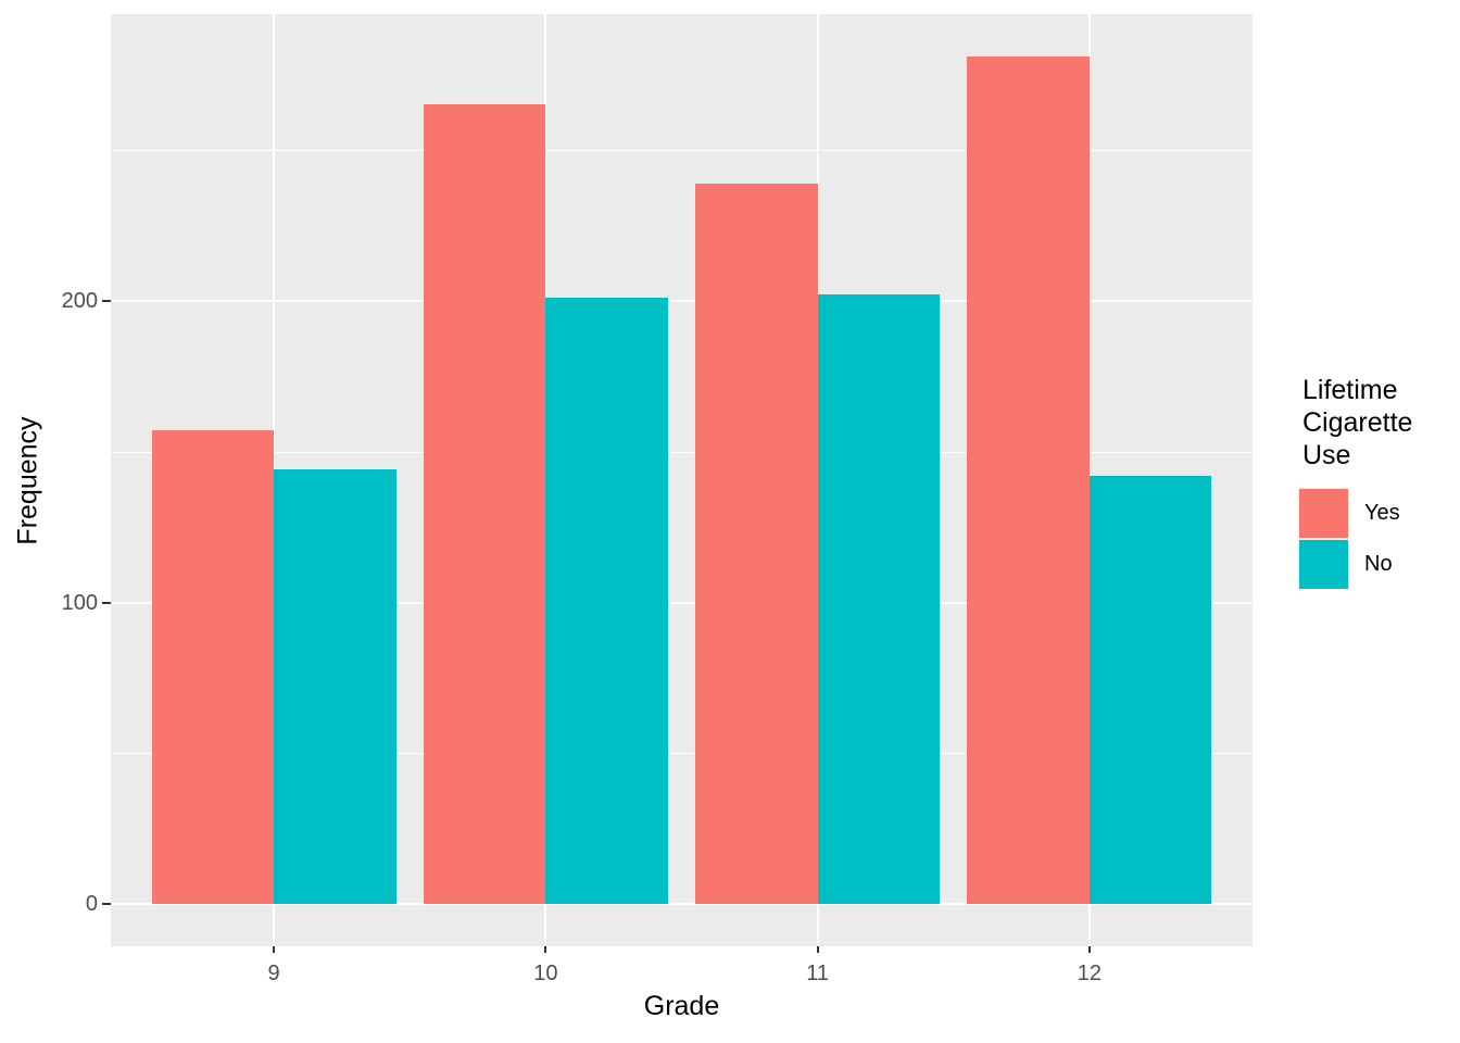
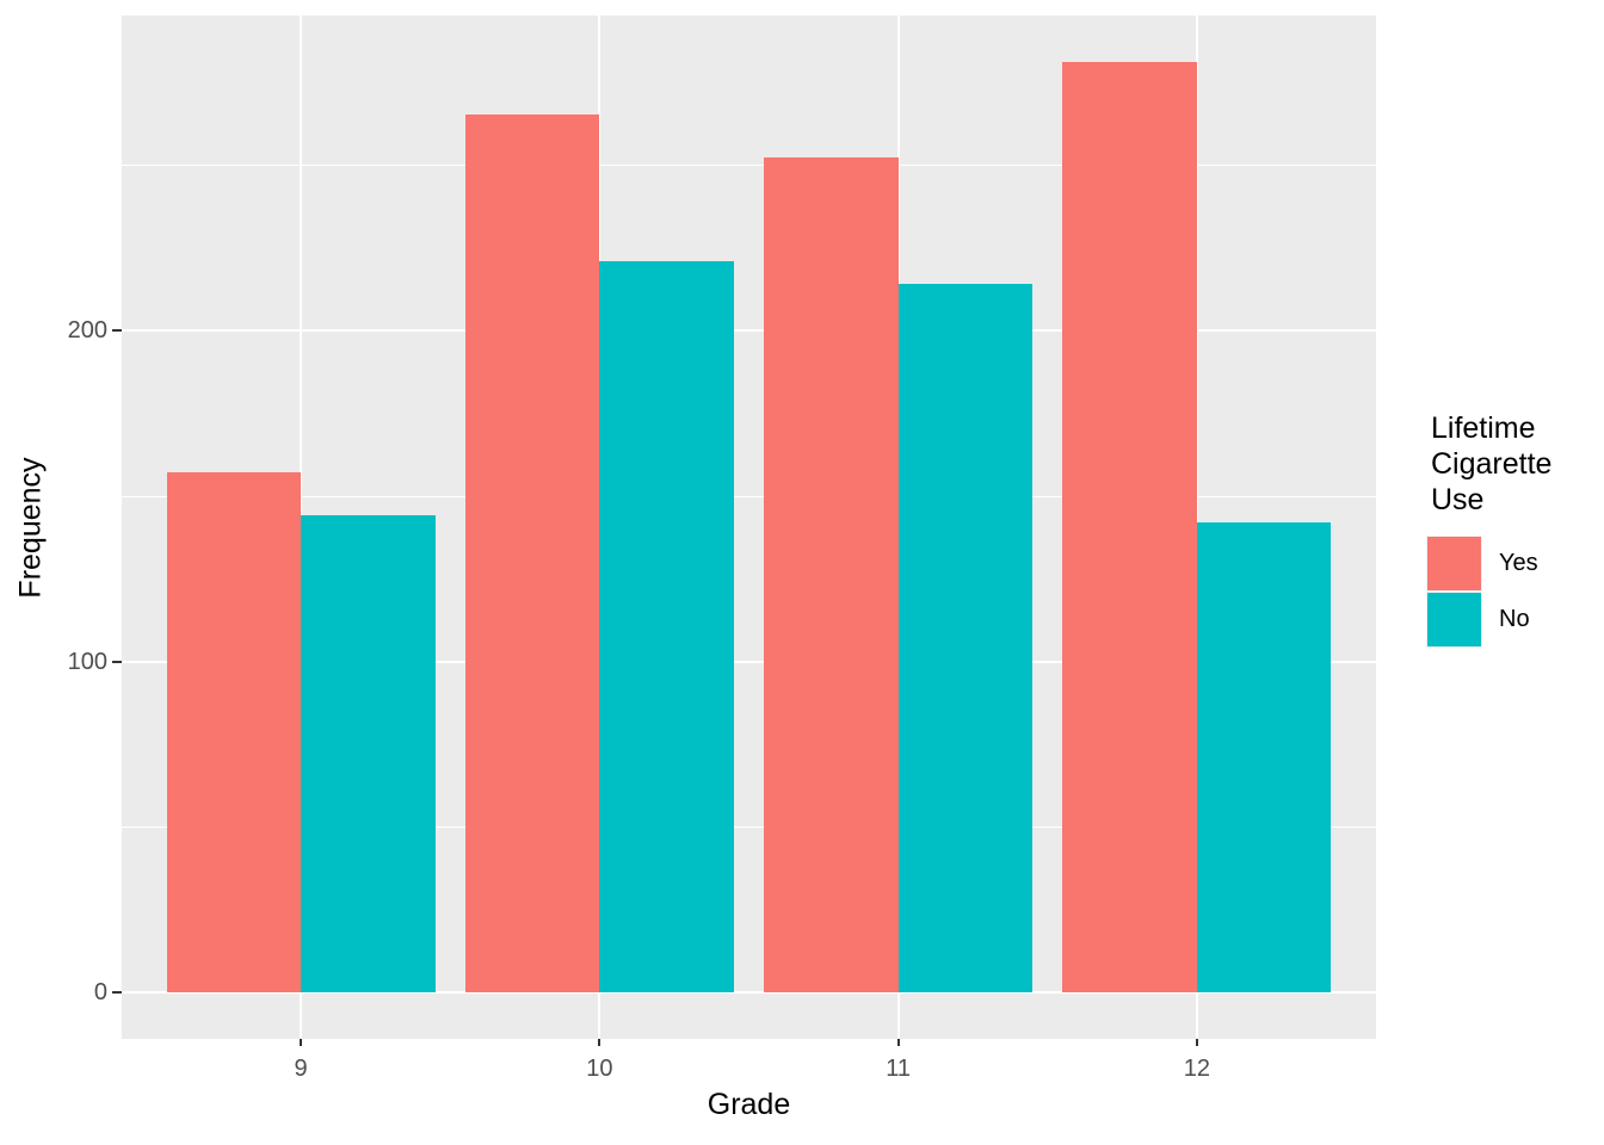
No/10: 201 -> 221
Yes/11: 239 -> 252
No/11: 202 -> 214
